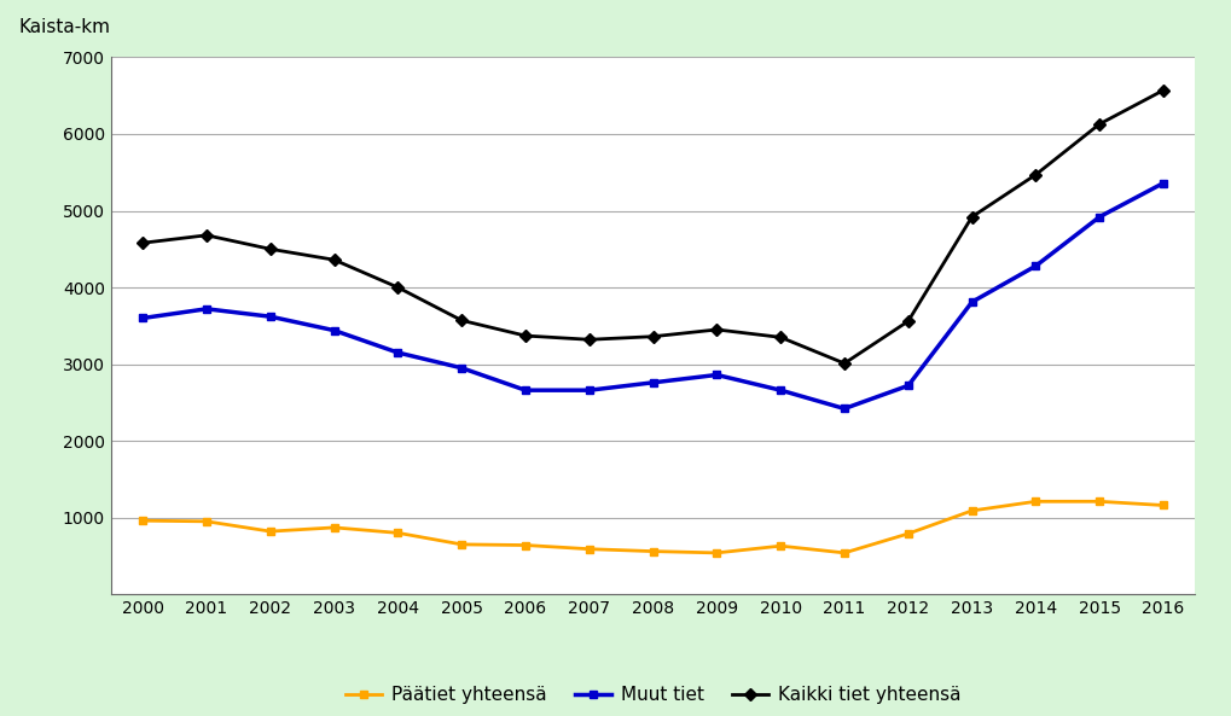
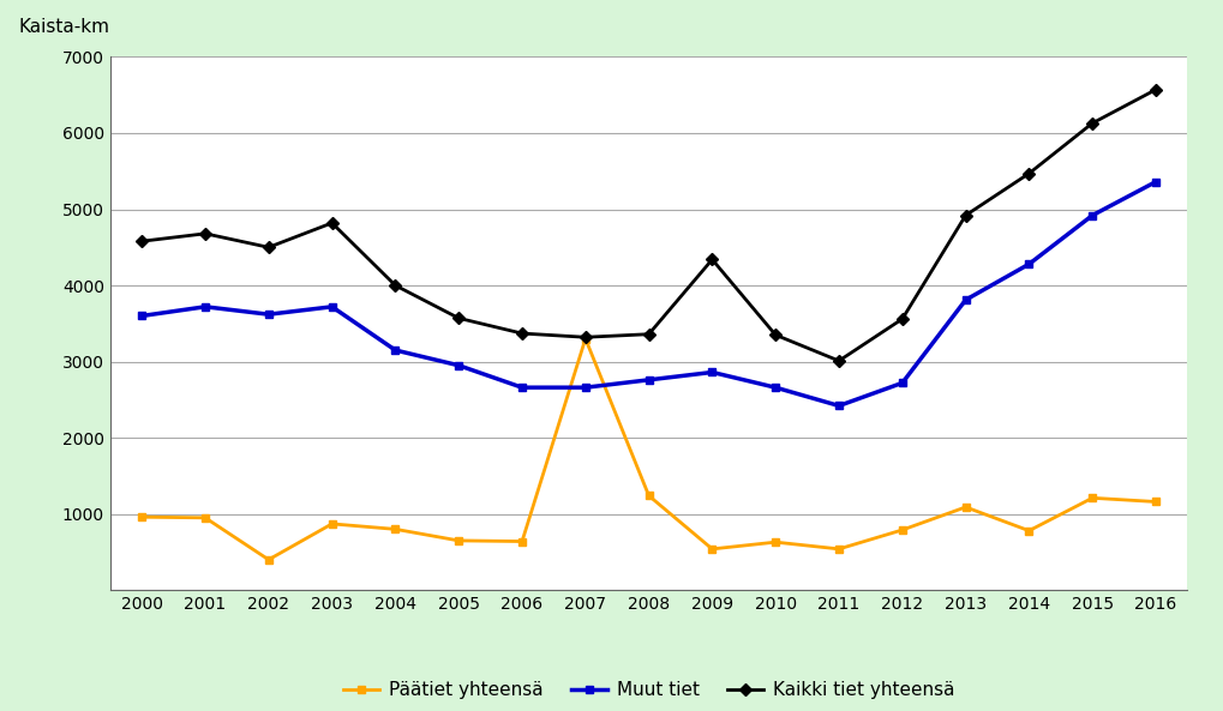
Päätiet yhteensä/2002: 820 -> 400
Muut tiet/2003: 3440 -> 3720
Kaikki tiet yhteensä/2003: 4360 -> 4820
Päätiet yhteensä/2007: 590 -> 3300
Päätiet yhteensä/2008: 560 -> 1240
Kaikki tiet yhteensä/2009: 3450 -> 4340
Päätiet yhteensä/2014: 1210 -> 780
